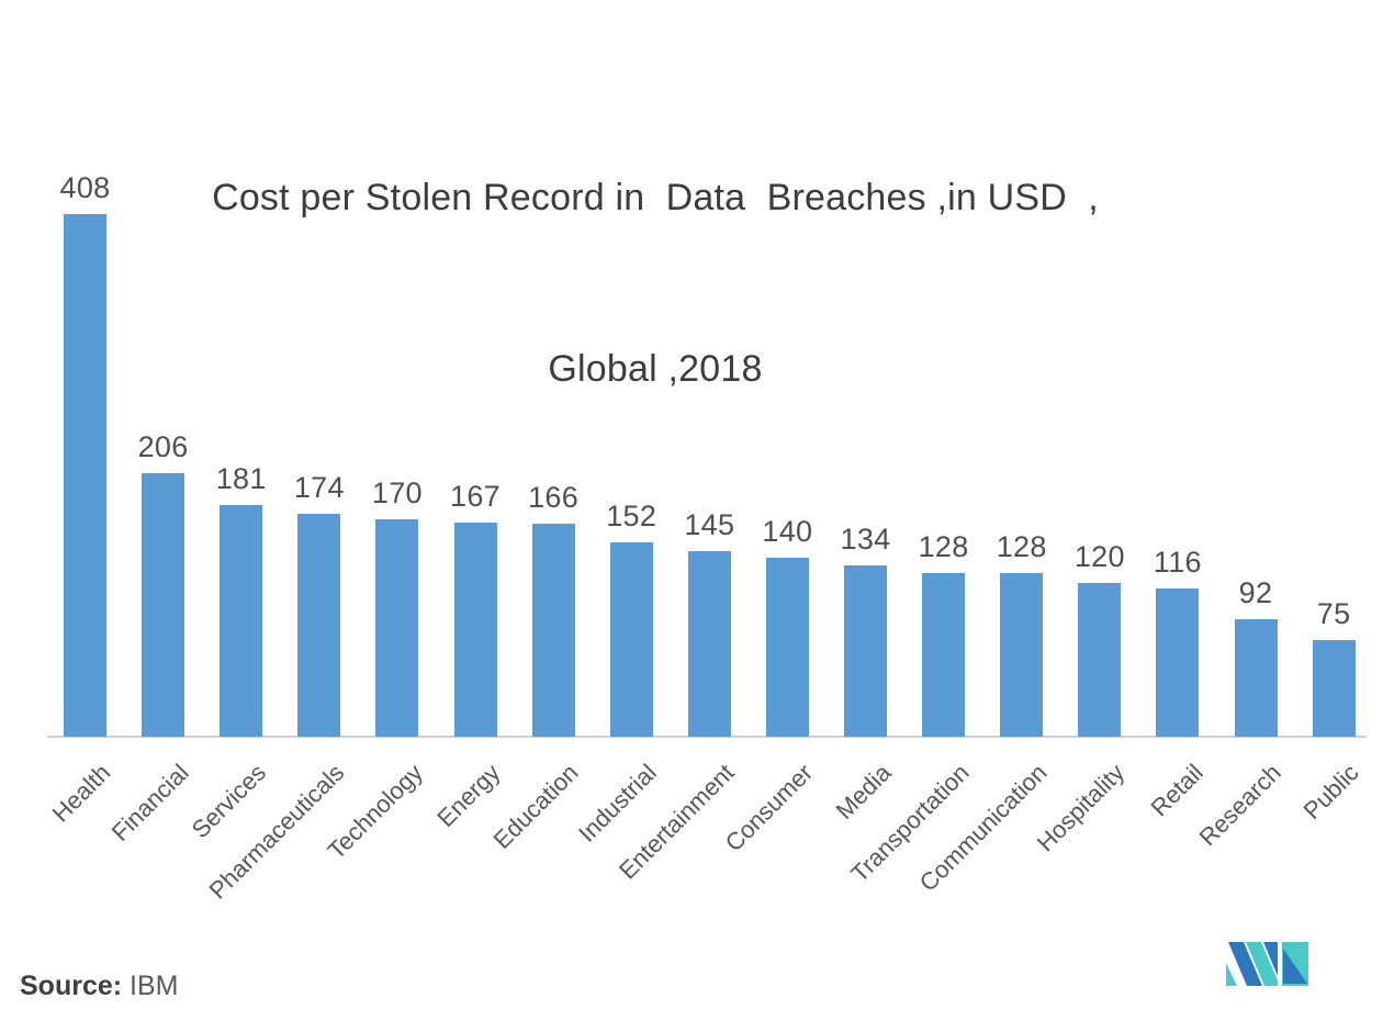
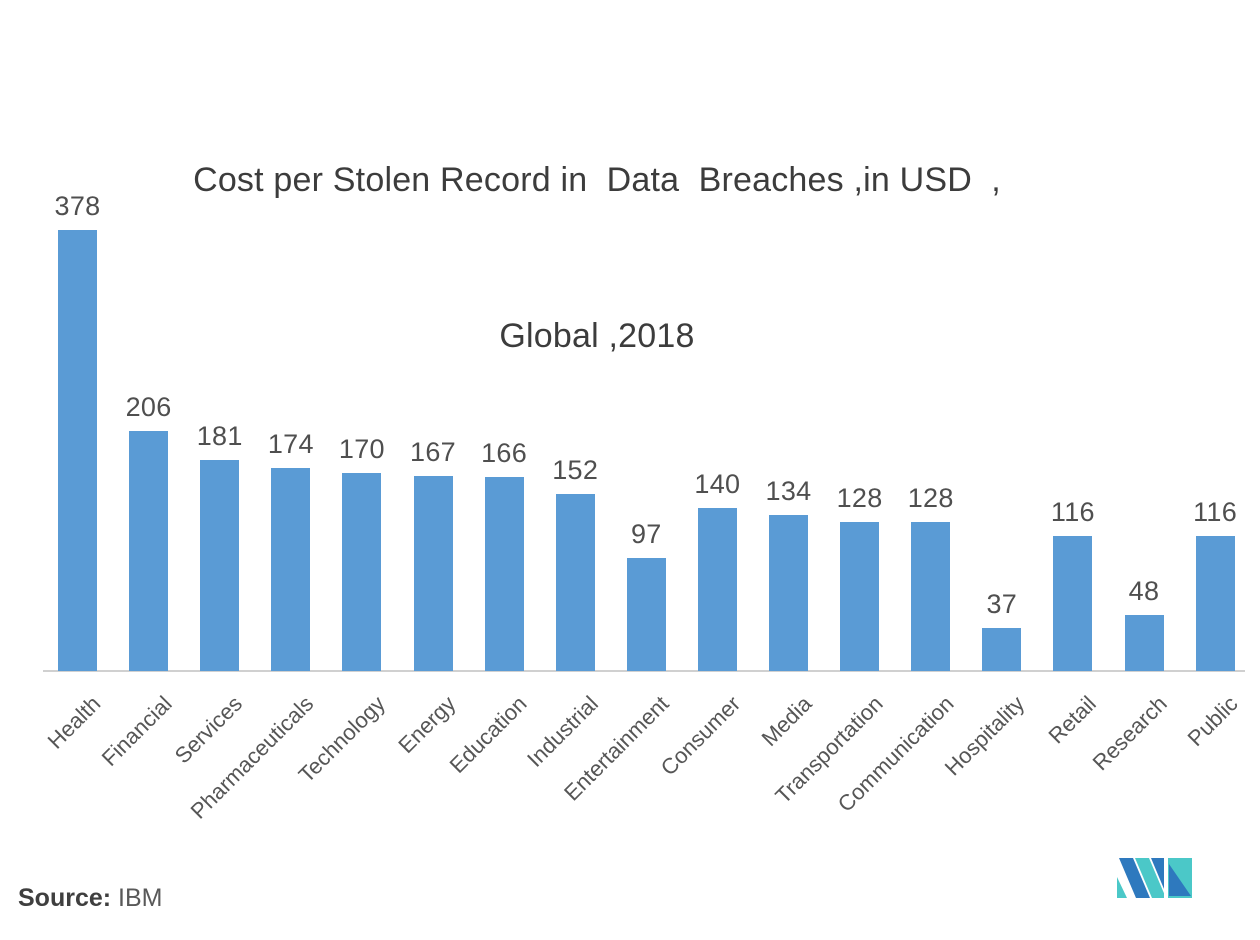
Health: 408 -> 378
Entertainment: 145 -> 97
Hospitality: 120 -> 37
Research: 92 -> 48
Public: 75 -> 116
